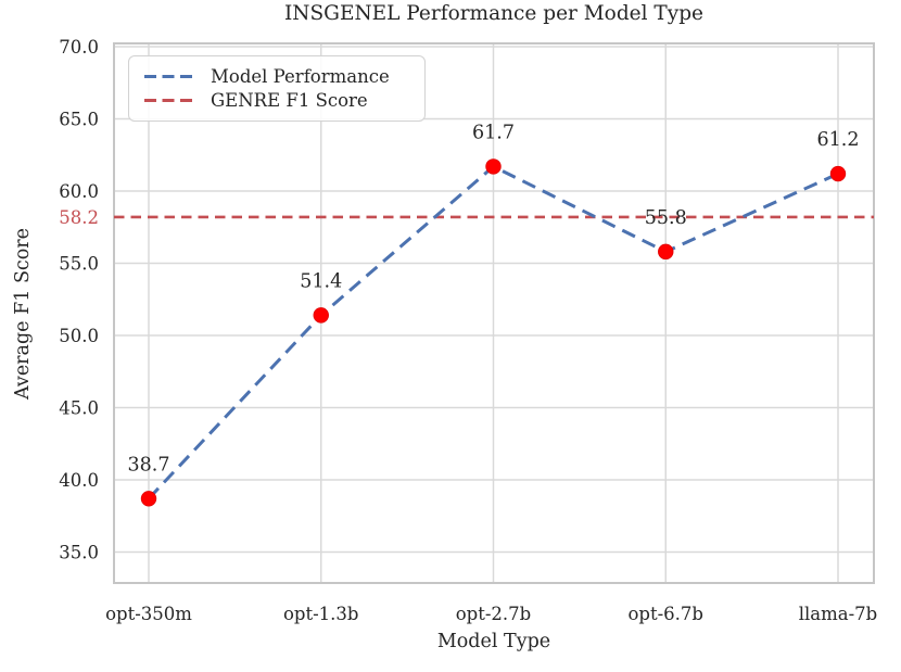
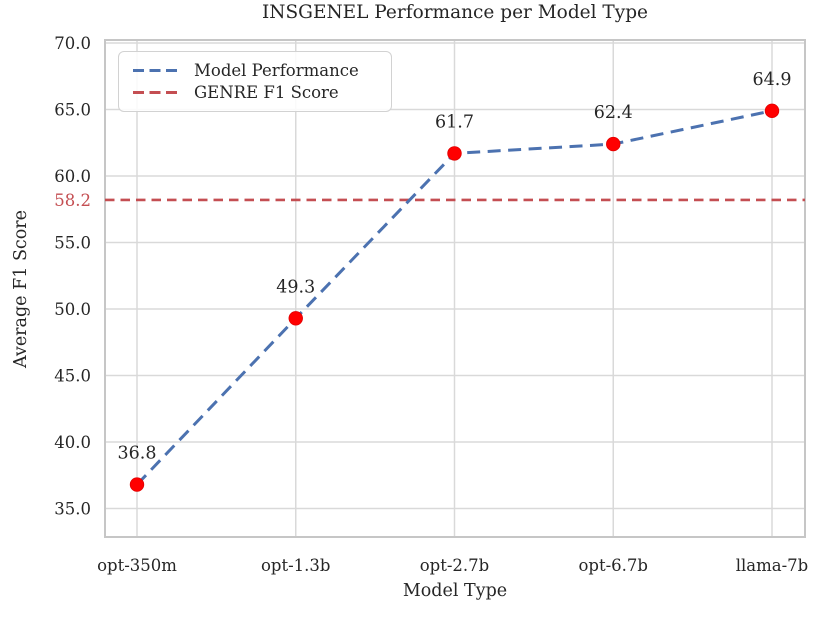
opt-350m: 38.7 -> 36.8
opt-1.3b: 51.4 -> 49.3
opt-6.7b: 55.8 -> 62.4
llama-7b: 61.2 -> 64.9
